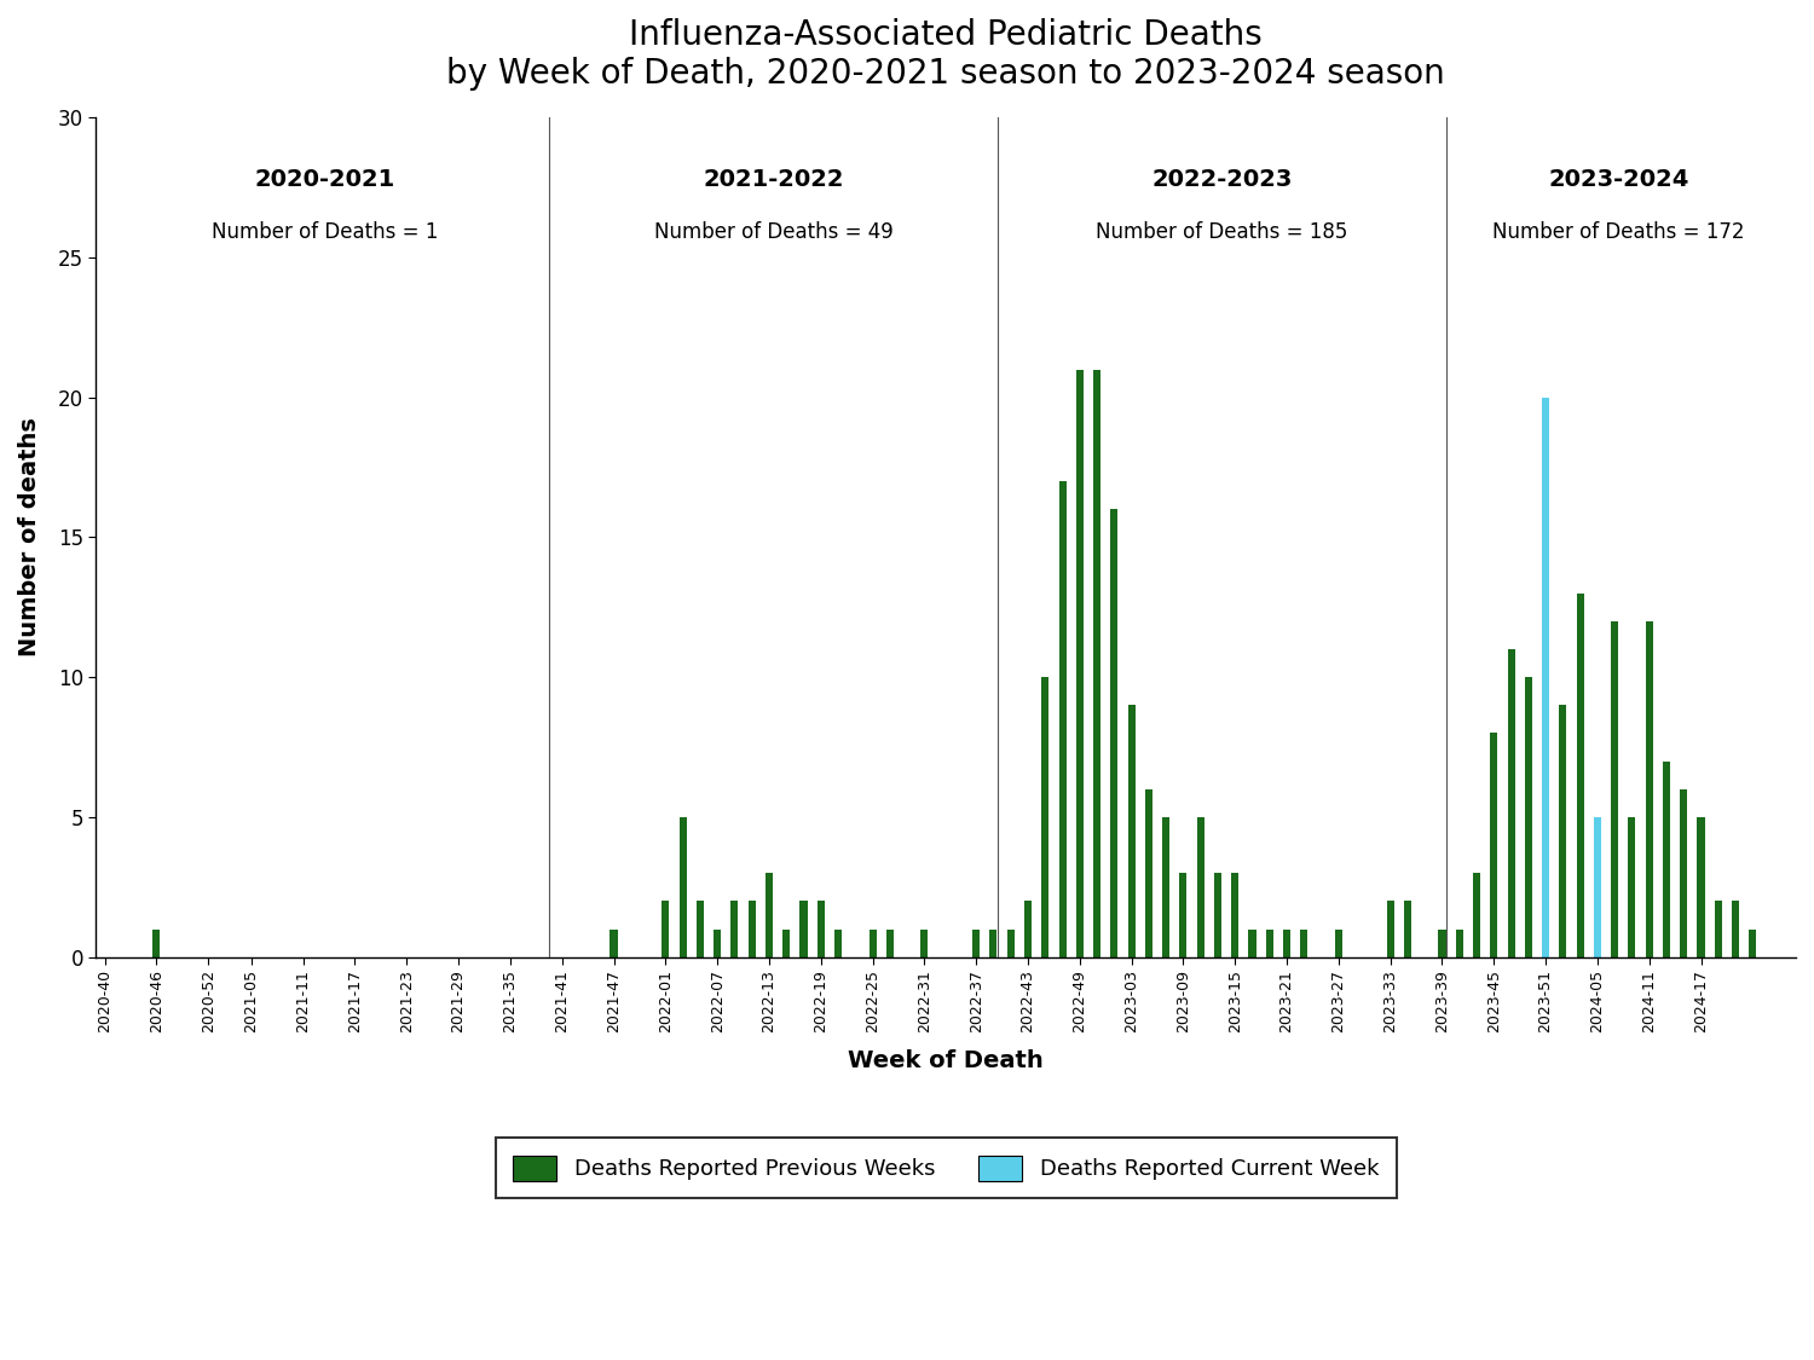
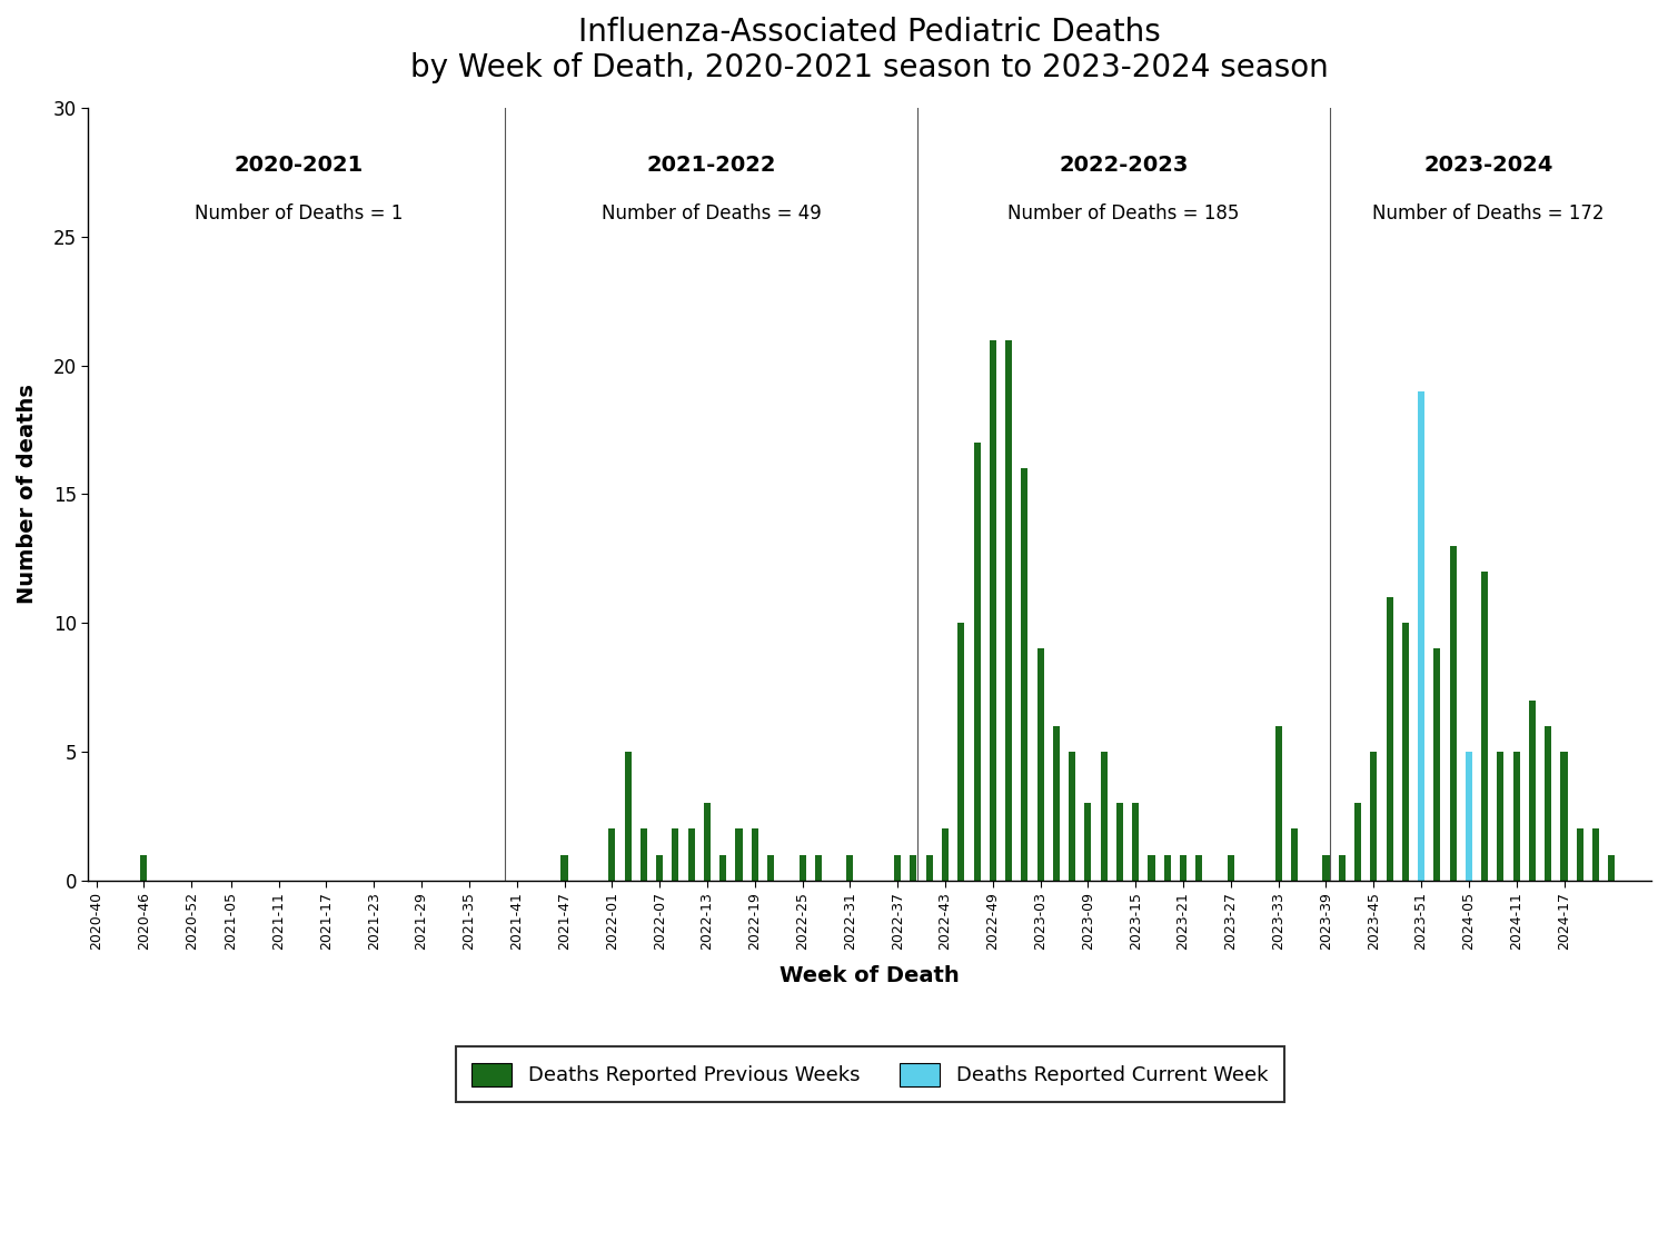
2023-33: 2 -> 6
2023-45: 8 -> 5
2023-51: 20 -> 19
2024-11: 12 -> 5
